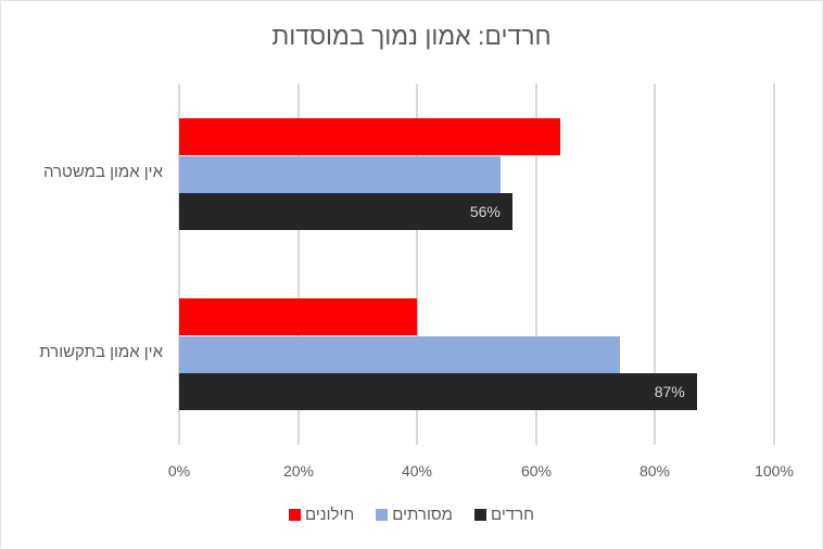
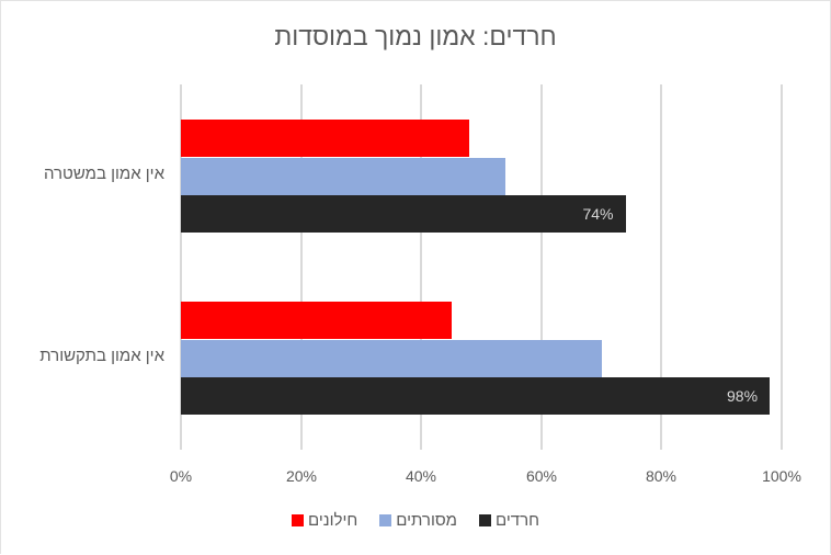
חילונים/אין אמון במשטרה: 64% -> 48%
חרדים/אין אמון במשטרה: 56% -> 74%
חילונים/אין אמון בתקשורת: 40% -> 45%
מסורתים/אין אמון בתקשורת: 74% -> 70%
חרדים/אין אמון בתקשורת: 87% -> 98%
